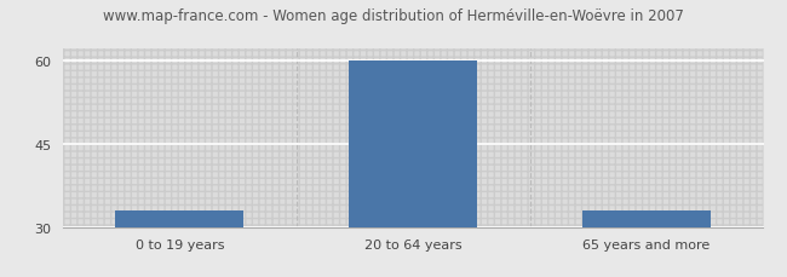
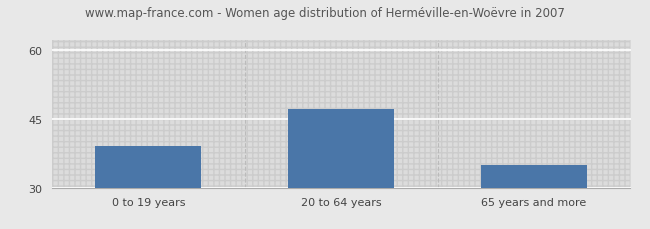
0 to 19 years: 33 -> 39
20 to 64 years: 60 -> 47
65 years and more: 33 -> 35
